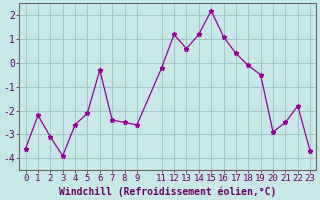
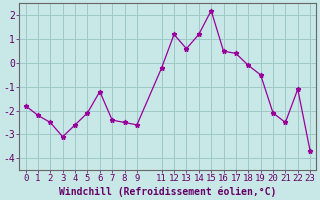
0: -3.6 -> -1.8
2: -3.1 -> -2.5
3: -3.9 -> -3.1
6: -0.3 -> -1.2
16: 1.1 -> 0.5
20: -2.9 -> -2.1
22: -1.8 -> -1.1
